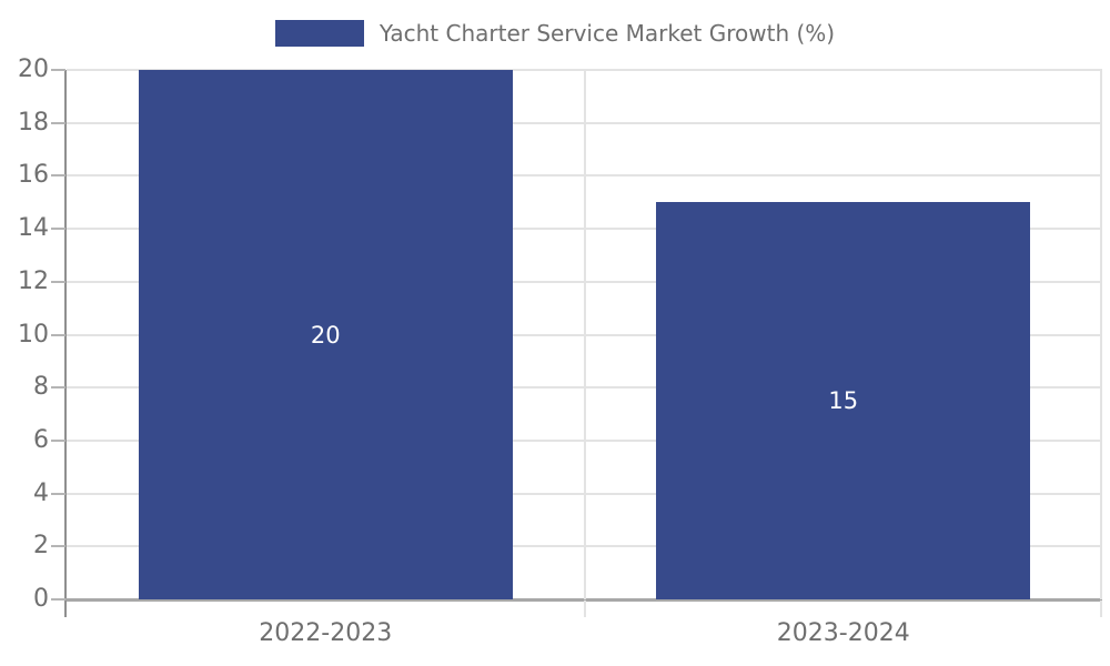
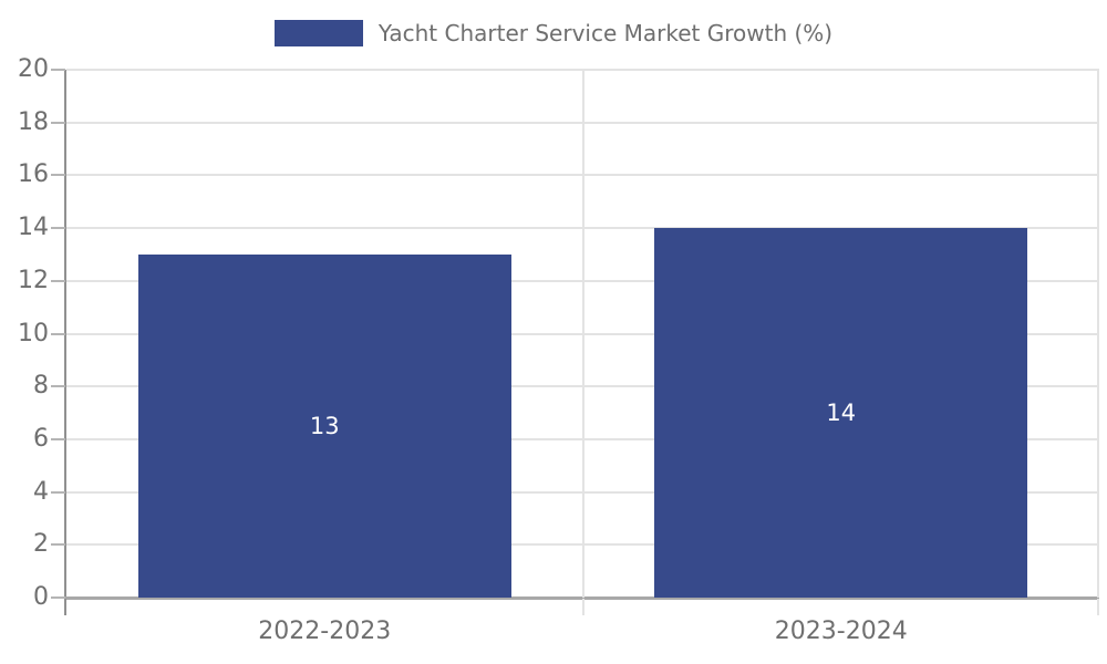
2022-2023: 20 -> 13
2023-2024: 15 -> 14
